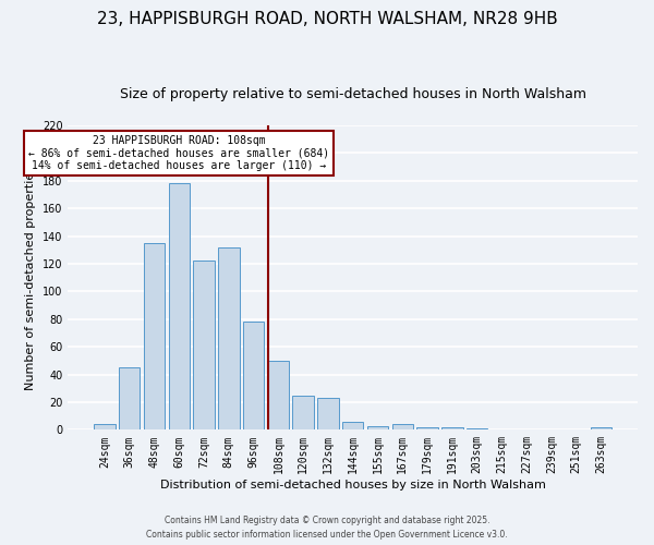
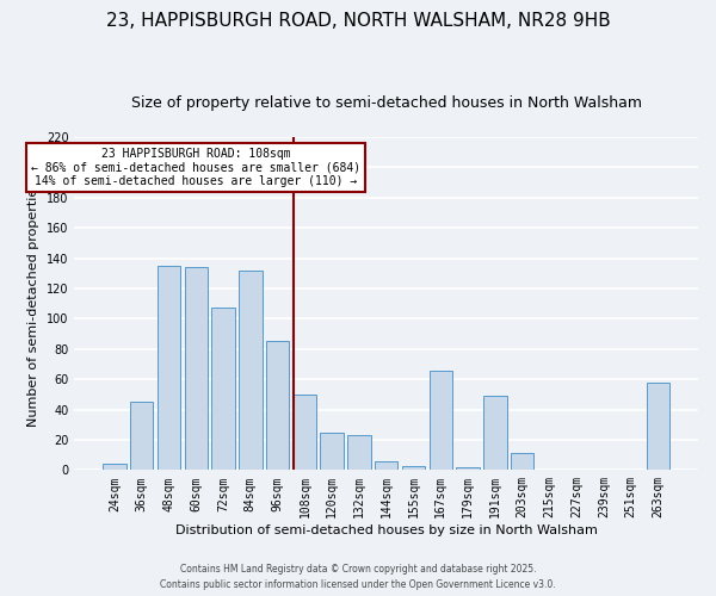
60sqm: 178 -> 134
72sqm: 122 -> 107
96sqm: 78 -> 85
167sqm: 4 -> 66
191sqm: 2 -> 49
203sqm: 1 -> 11
263sqm: 2 -> 58
